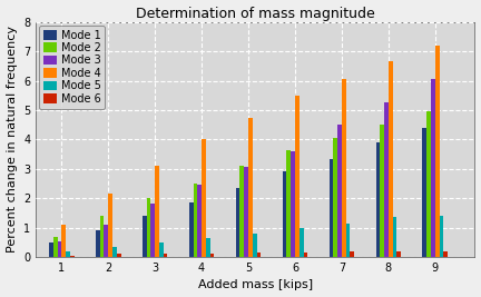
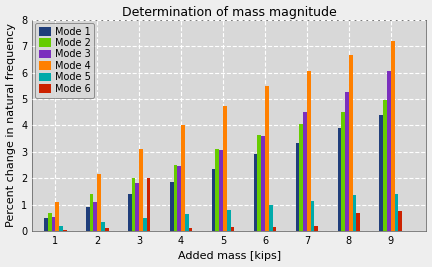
Mode 6/3: 0.12 -> 2.00
Mode 6/8: 0.20 -> 0.70
Mode 6/9: 0.20 -> 0.75
